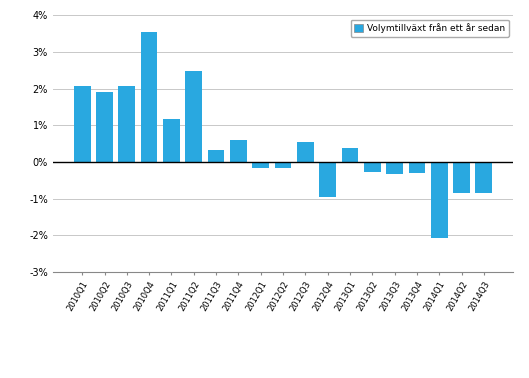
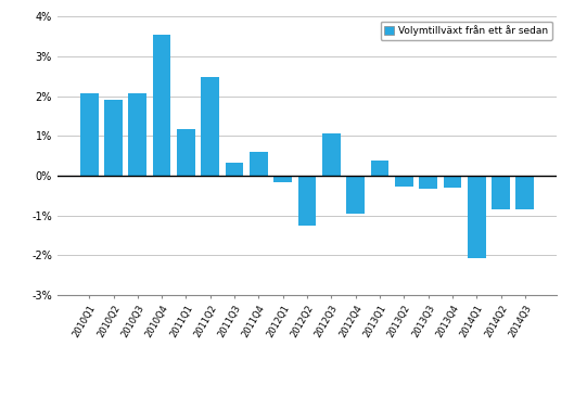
2012Q2: -0.17% -> -1.25%
2012Q3: 0.55% -> 1.05%
